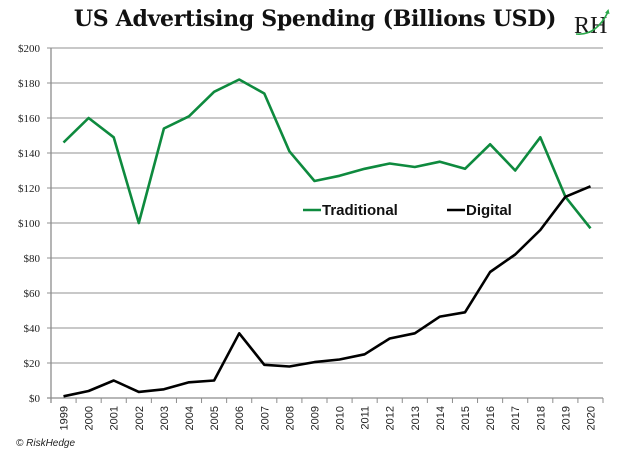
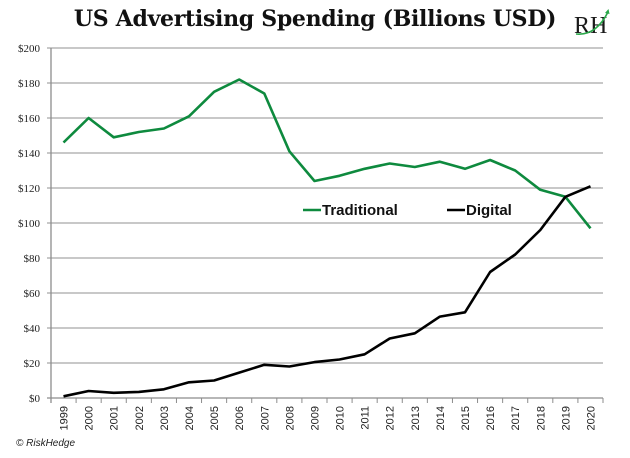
Digital/2001: $10 -> $3
Traditional/2002: $100 -> $152
Digital/2006: $37 -> $14
Traditional/2016: $145 -> $136
Traditional/2018: $149 -> $119
